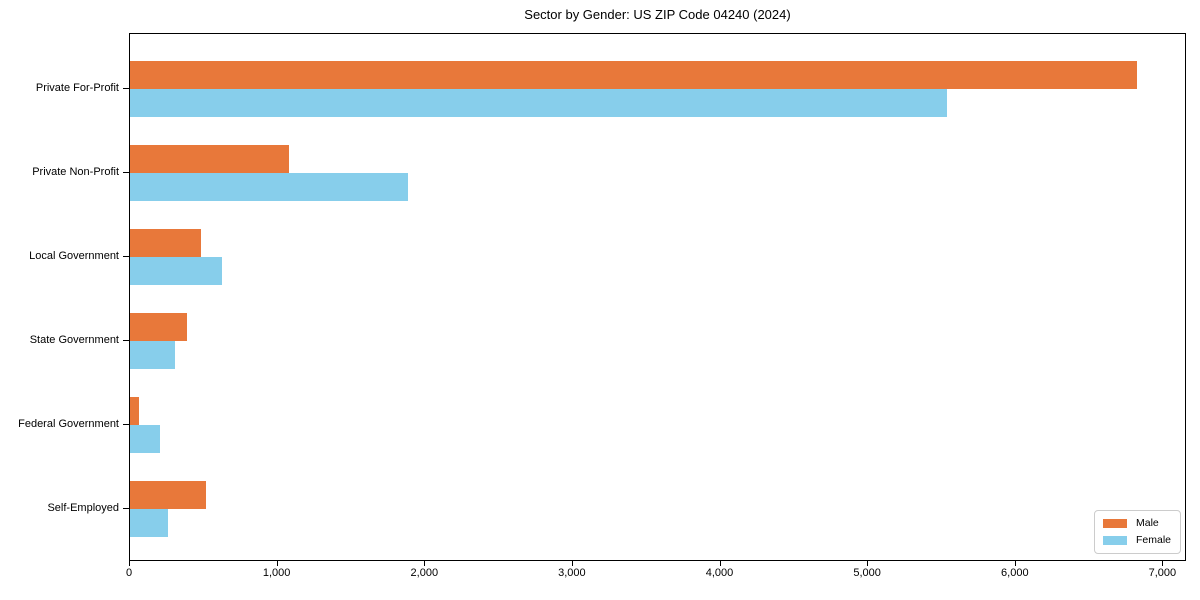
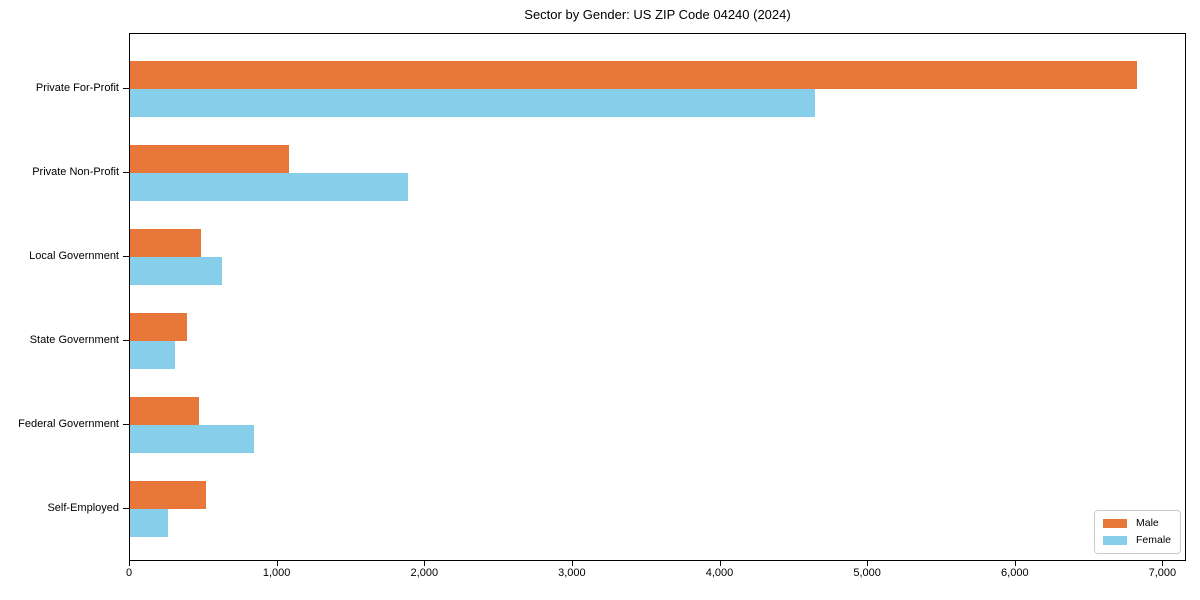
Female/Private For-Profit: 5530 -> 4640
Male/Federal Government: 60 -> 470
Female/Federal Government: 200 -> 840
